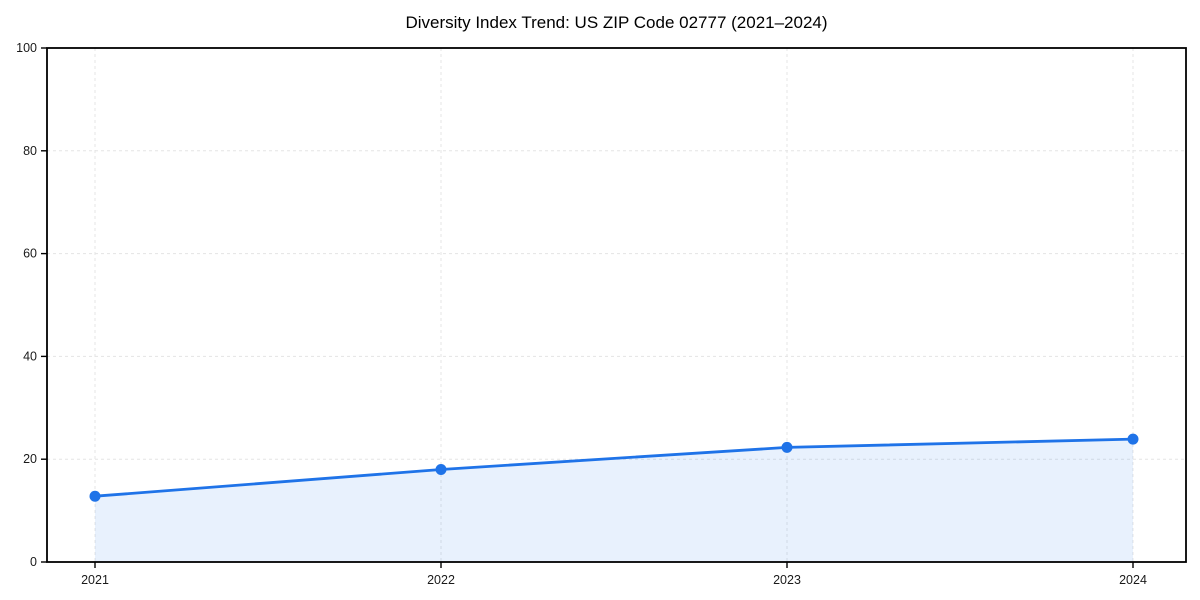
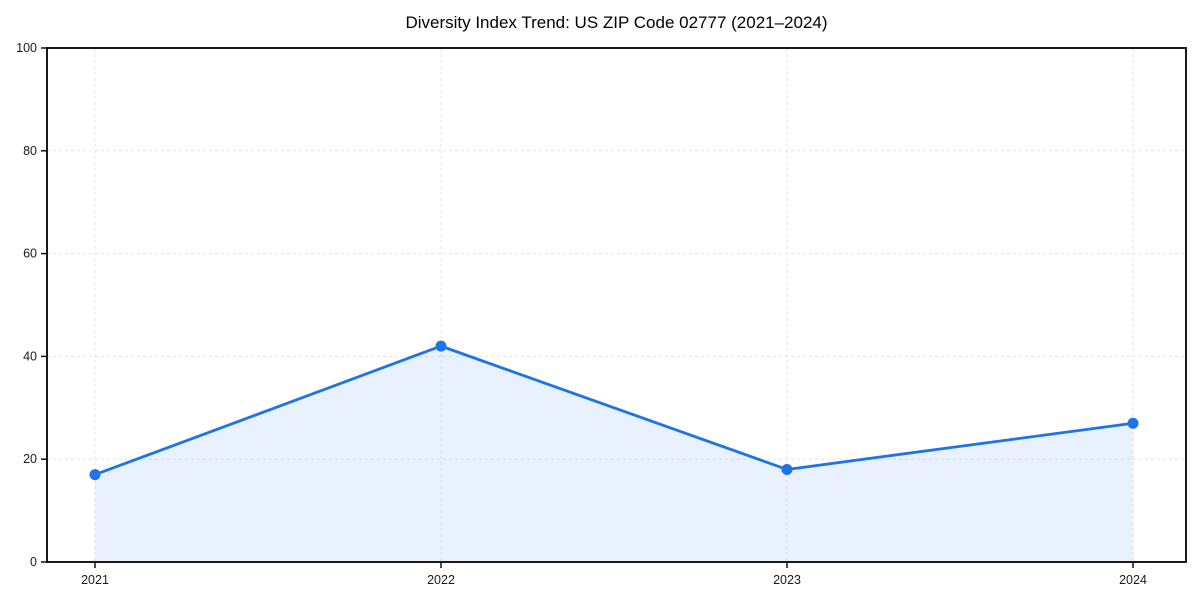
2021: 13 -> 17
2022: 18 -> 42
2023: 22 -> 18
2024: 24 -> 27
